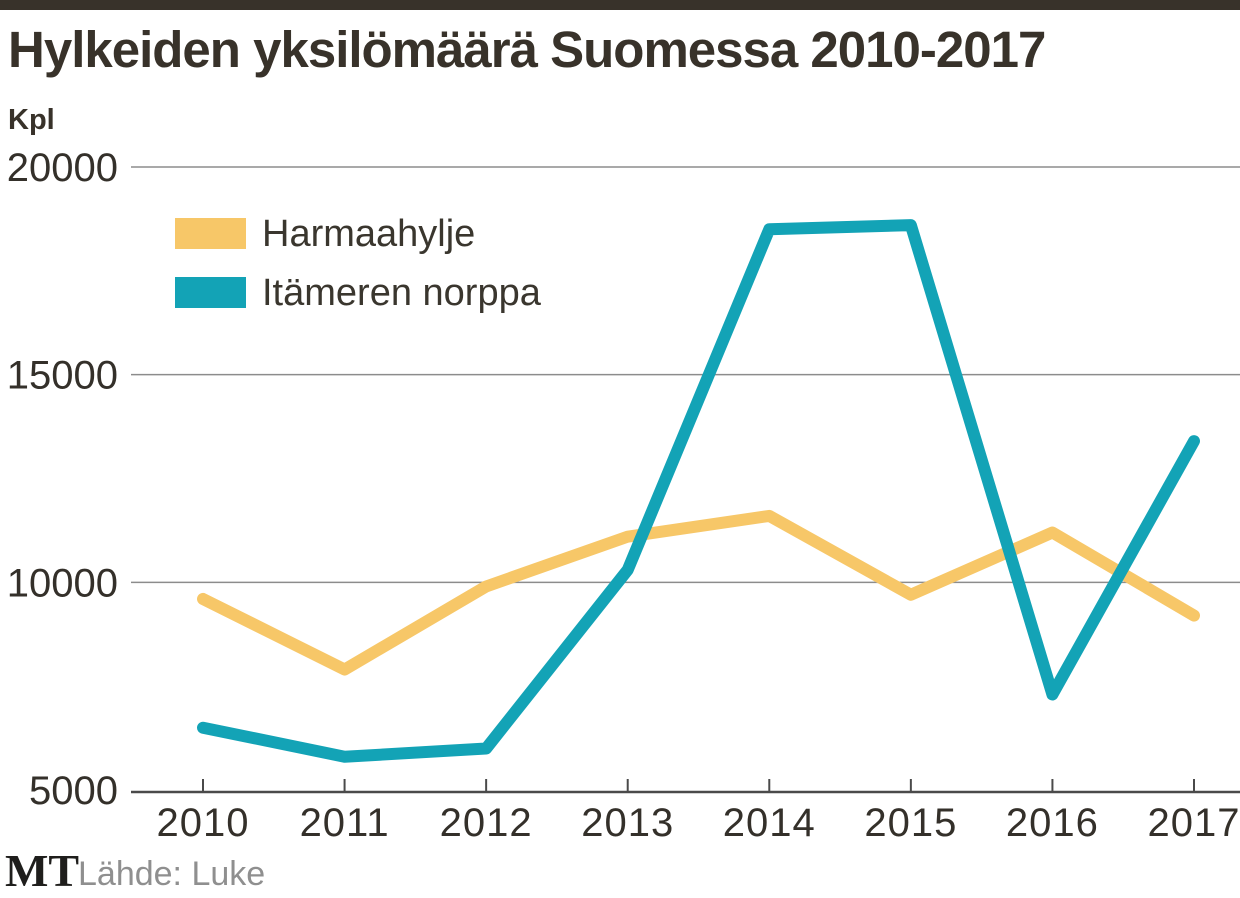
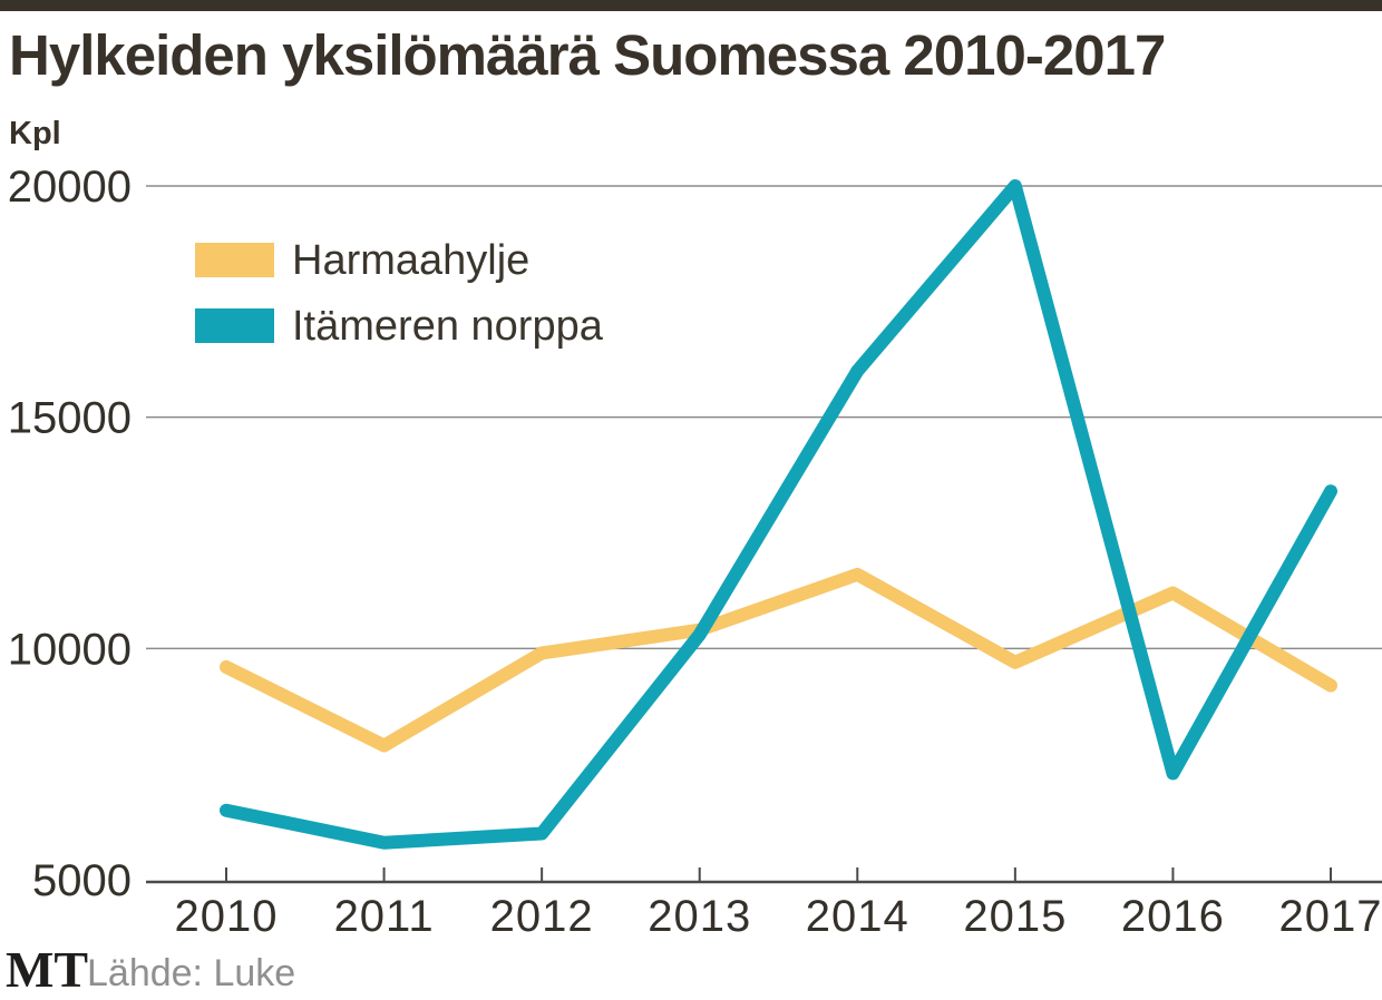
Harmaahylje/2013: 11100 -> 10400
Itämeren norppa/2014: 18500 -> 16000
Itämeren norppa/2015: 18600 -> 20000
